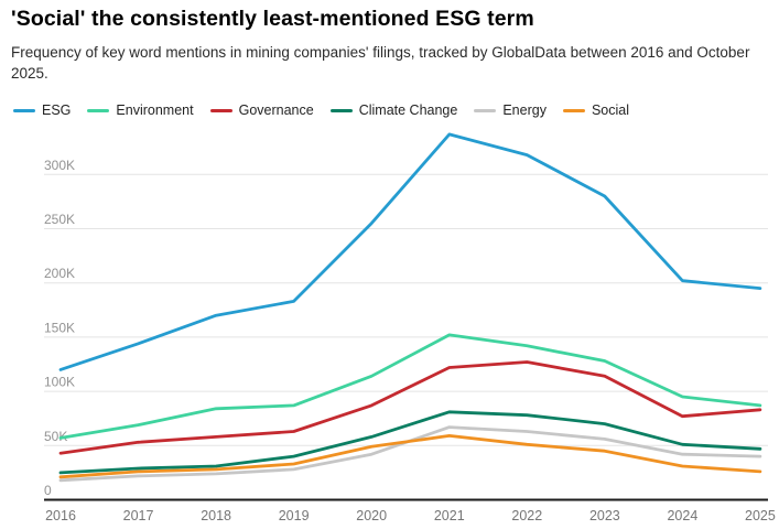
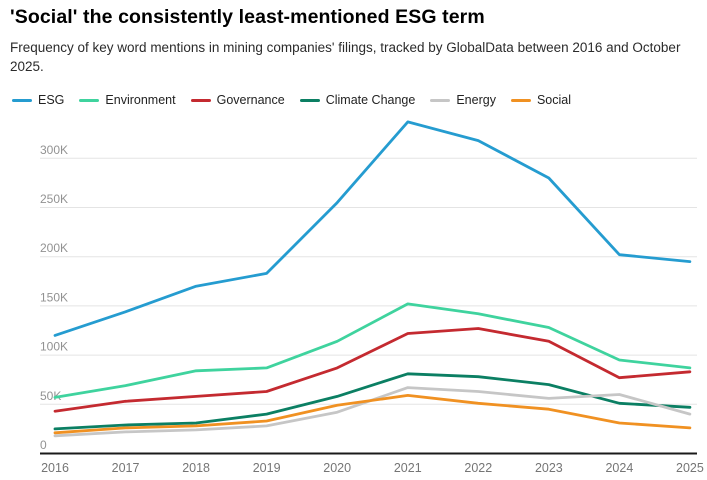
Energy/2024: 40K -> 60K
